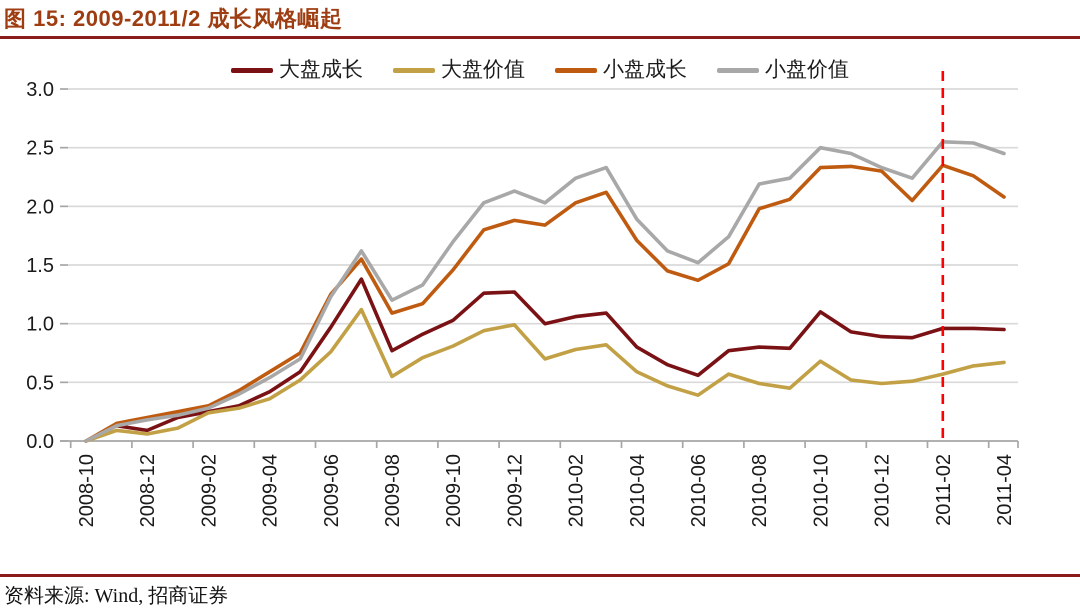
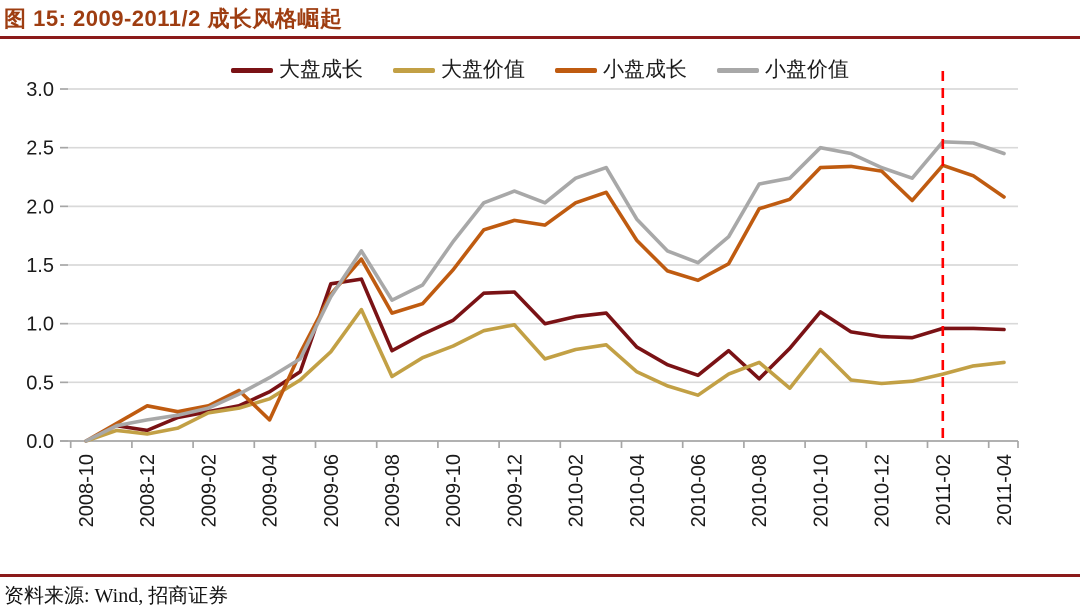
小盘成长/2008-12: 0.20 -> 0.30
小盘成长/2009-04: 0.59 -> 0.18
大盘成长/2009-06: 0.97 -> 1.34
大盘成长/2010-08: 0.80 -> 0.53
大盘价值/2010-08: 0.49 -> 0.67
大盘价值/2010-10: 0.68 -> 0.78
